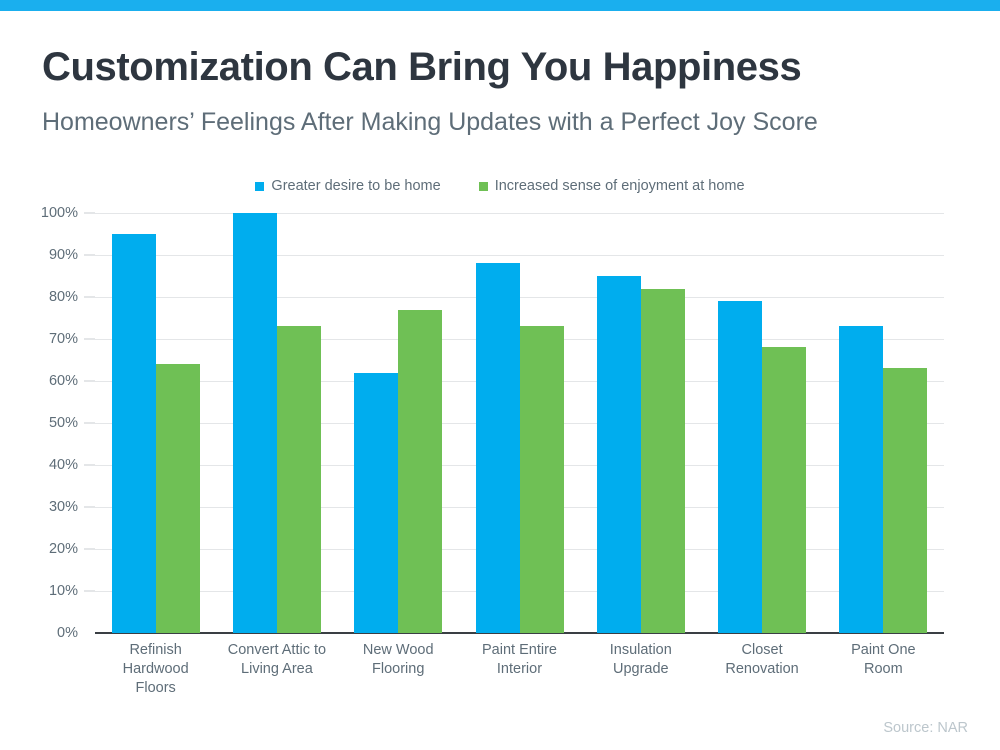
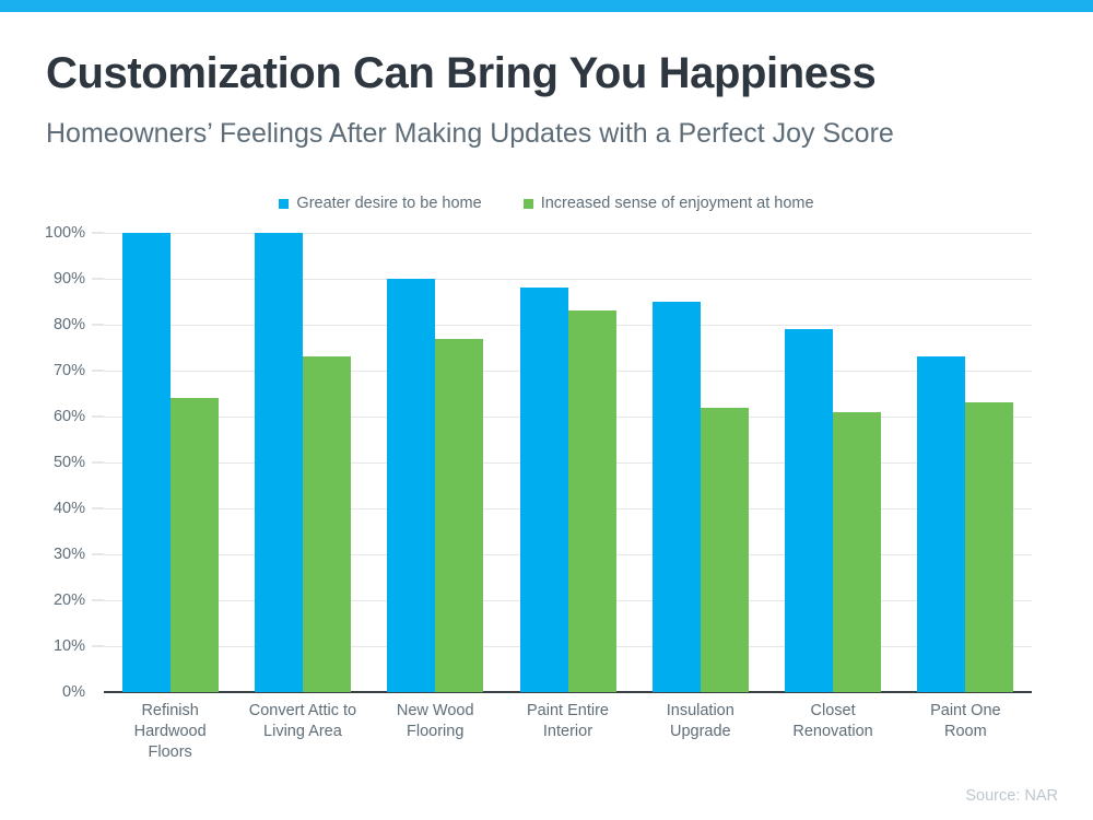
Greater desire to be home/Refinish Hardwood Floors: 95% -> 100%
Greater desire to be home/New Wood Flooring: 62% -> 90%
Increased sense of enjoyment at home/Paint Entire Interior: 73% -> 83%
Increased sense of enjoyment at home/Insulation Upgrade: 82% -> 62%
Increased sense of enjoyment at home/Closet Renovation: 68% -> 61%
